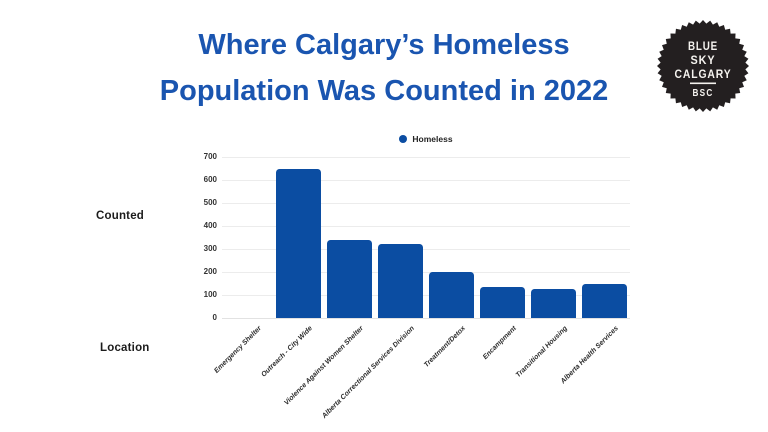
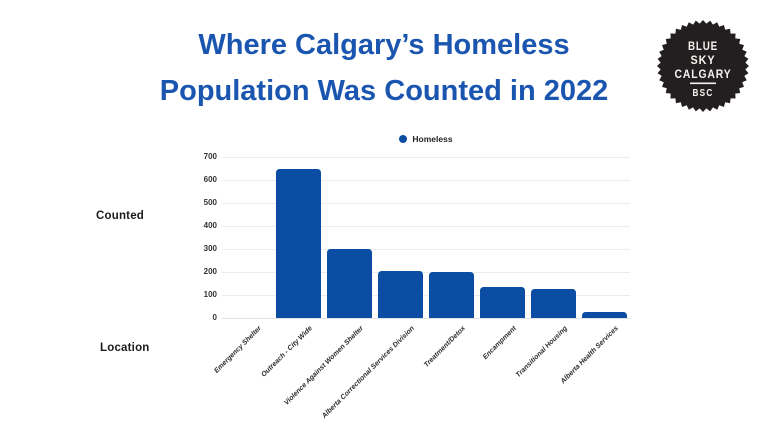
Violence Against Women Shelter: 340 -> 300
Alberta Correctional Services Division: 320 -> 200
Alberta Health Services: 150 -> 20
